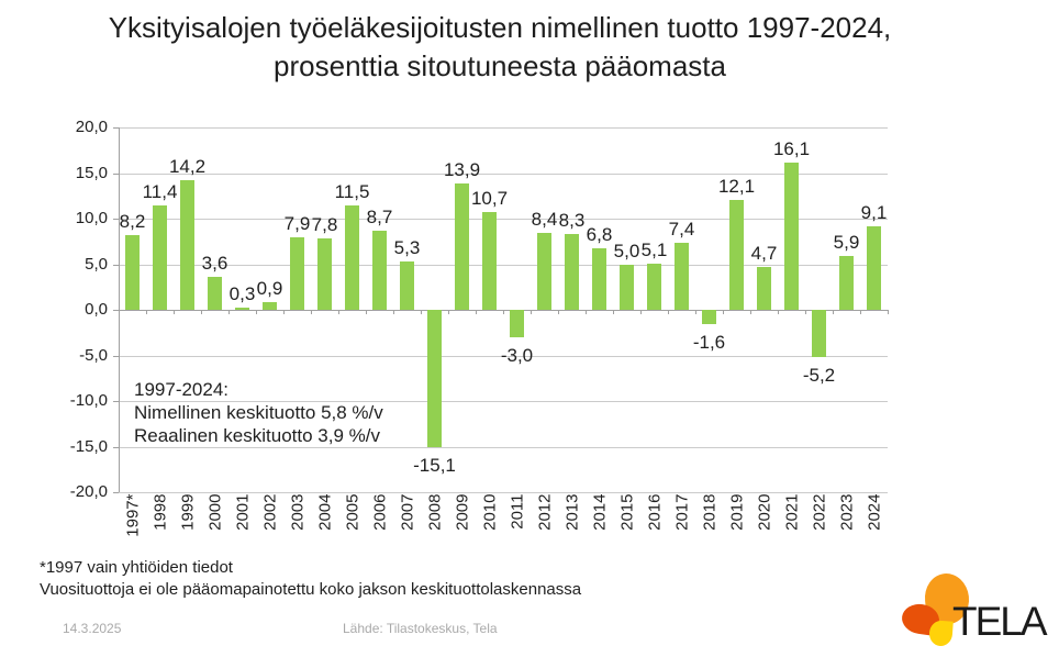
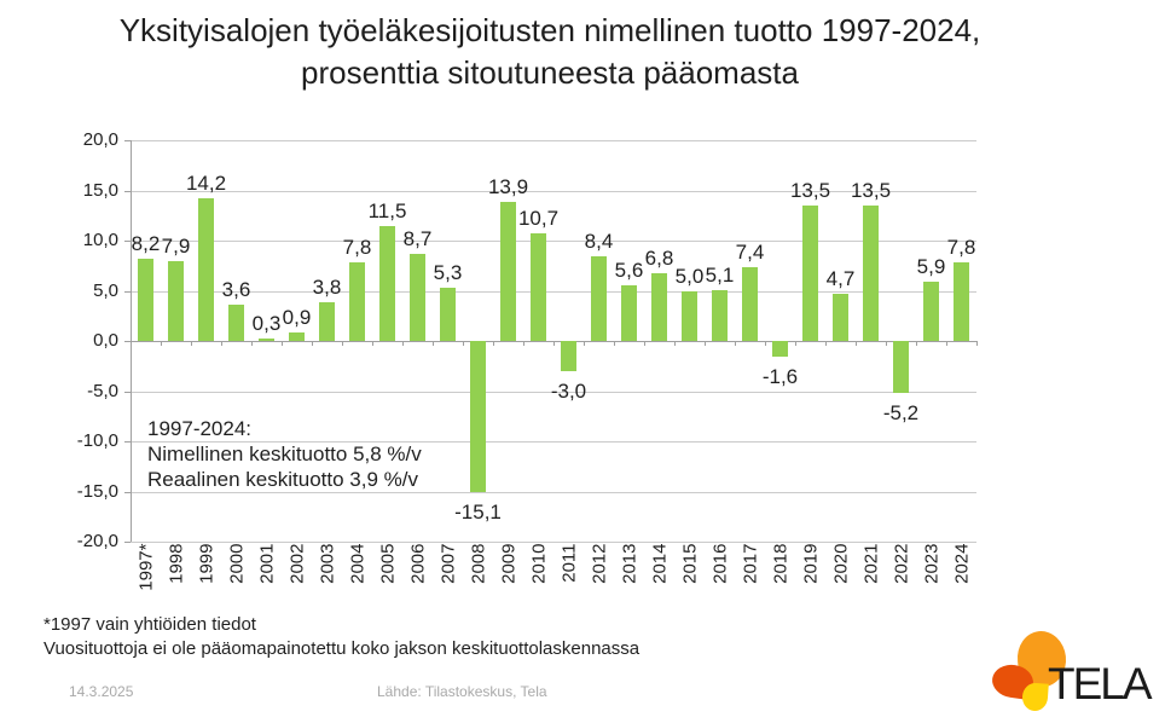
1998: 11,4 -> 7,9
2003: 7,9 -> 3,8
2013: 8,3 -> 5,6
2019: 12,1 -> 13,5
2021: 16,1 -> 13,5
2024: 9,1 -> 7,8
